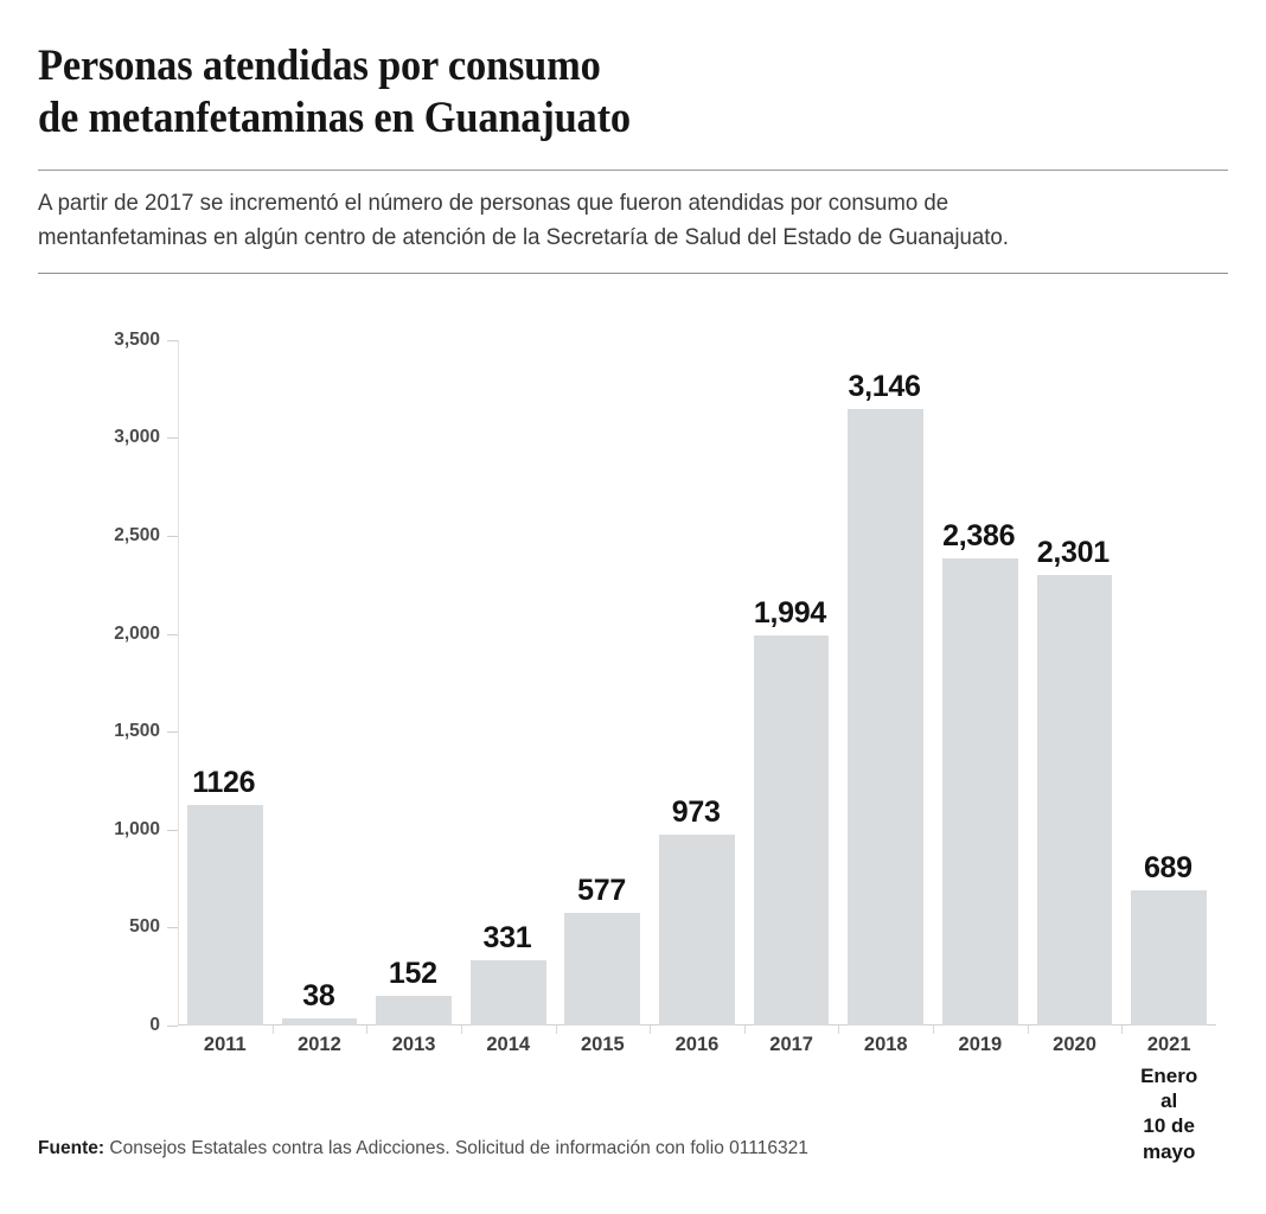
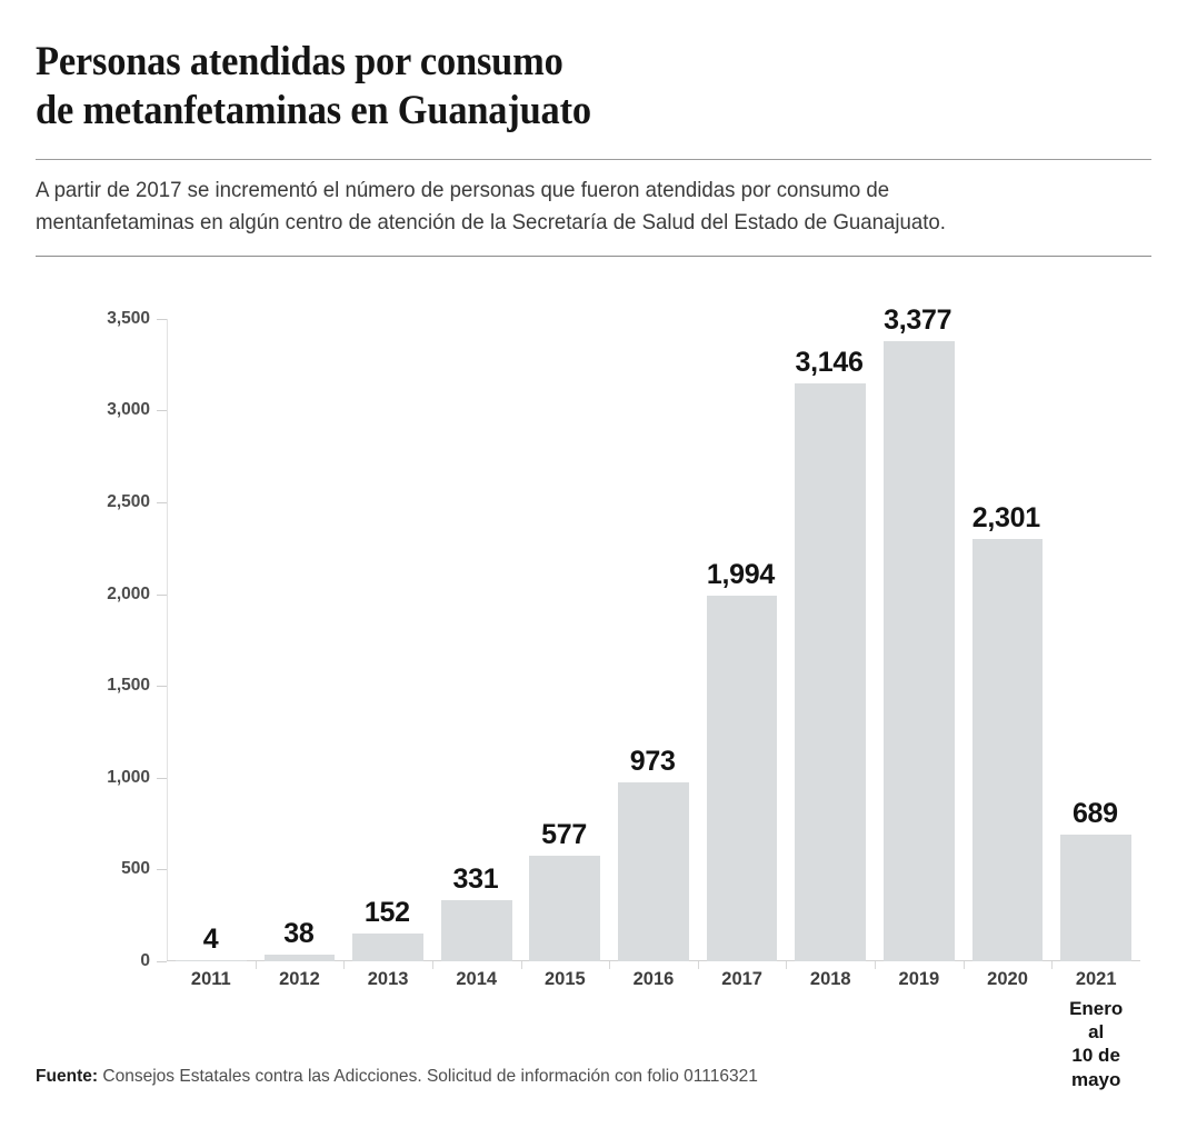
2011: 1126 -> 4
2019: 2,386 -> 3,377
